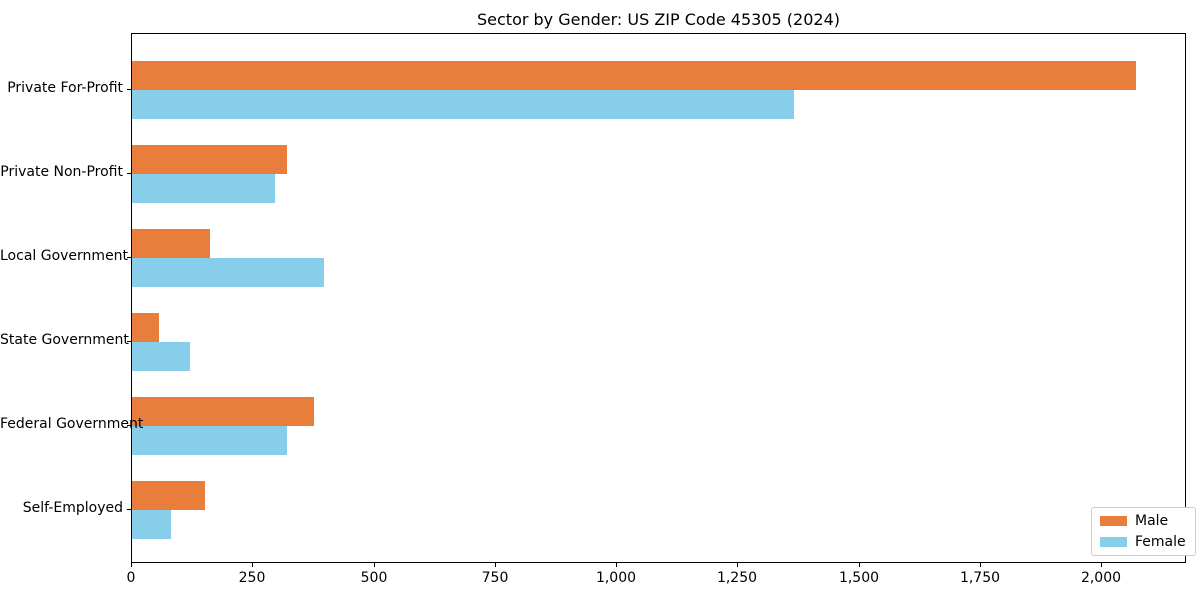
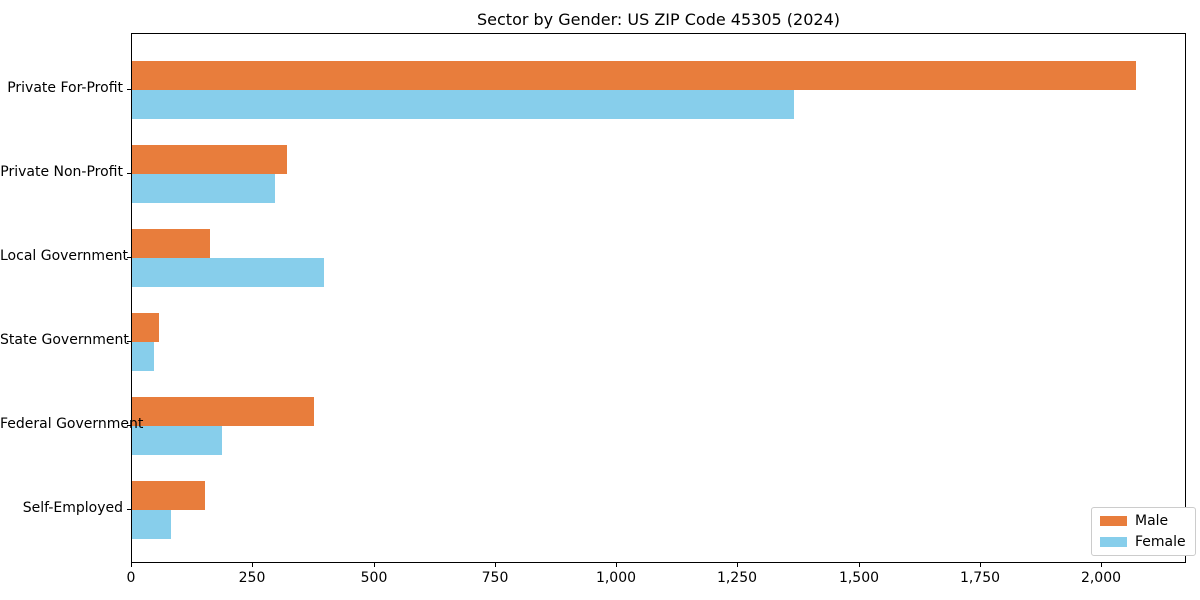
Female/State Government: 120 -> 40
Female/Federal Government: 320 -> 180
